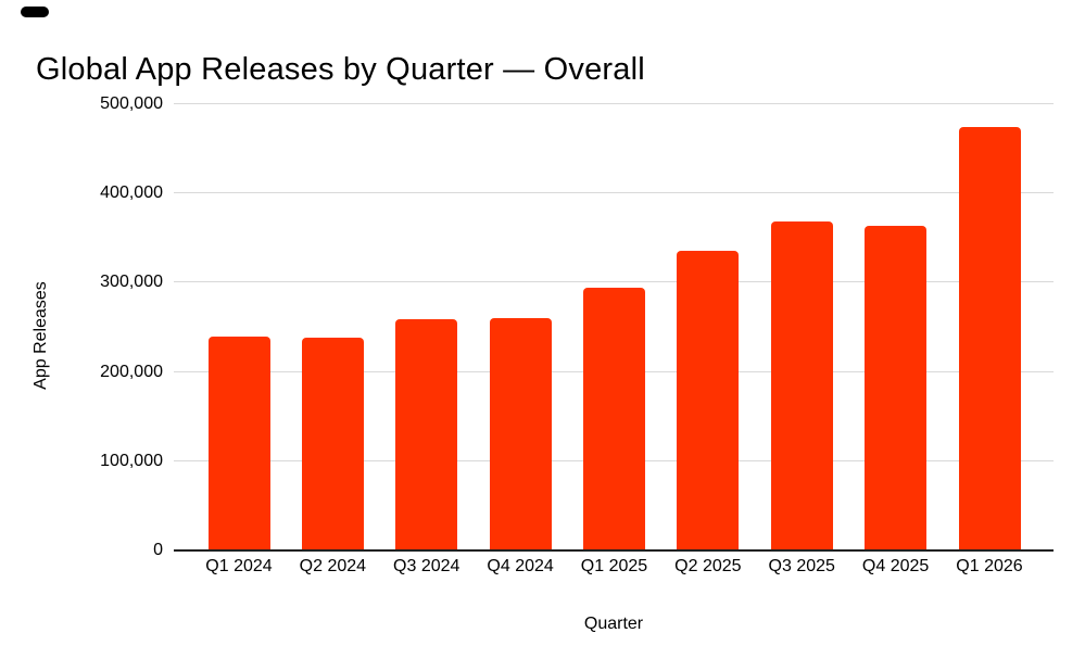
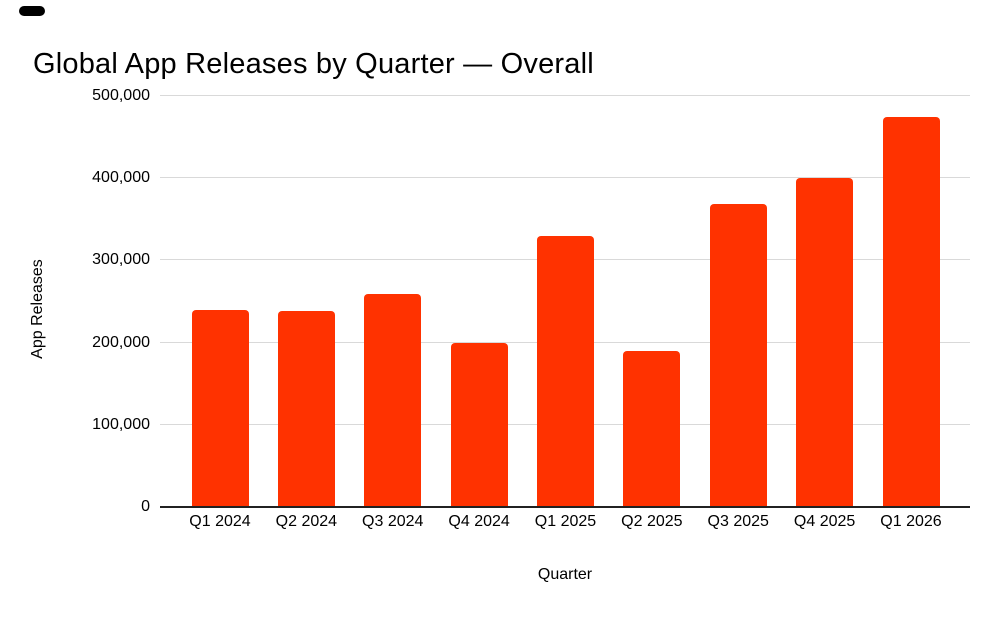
Q4 2024: 260000 -> 200000
Q1 2025: 300000 -> 330000
Q2 2025: 340000 -> 190000
Q4 2025: 360000 -> 400000
